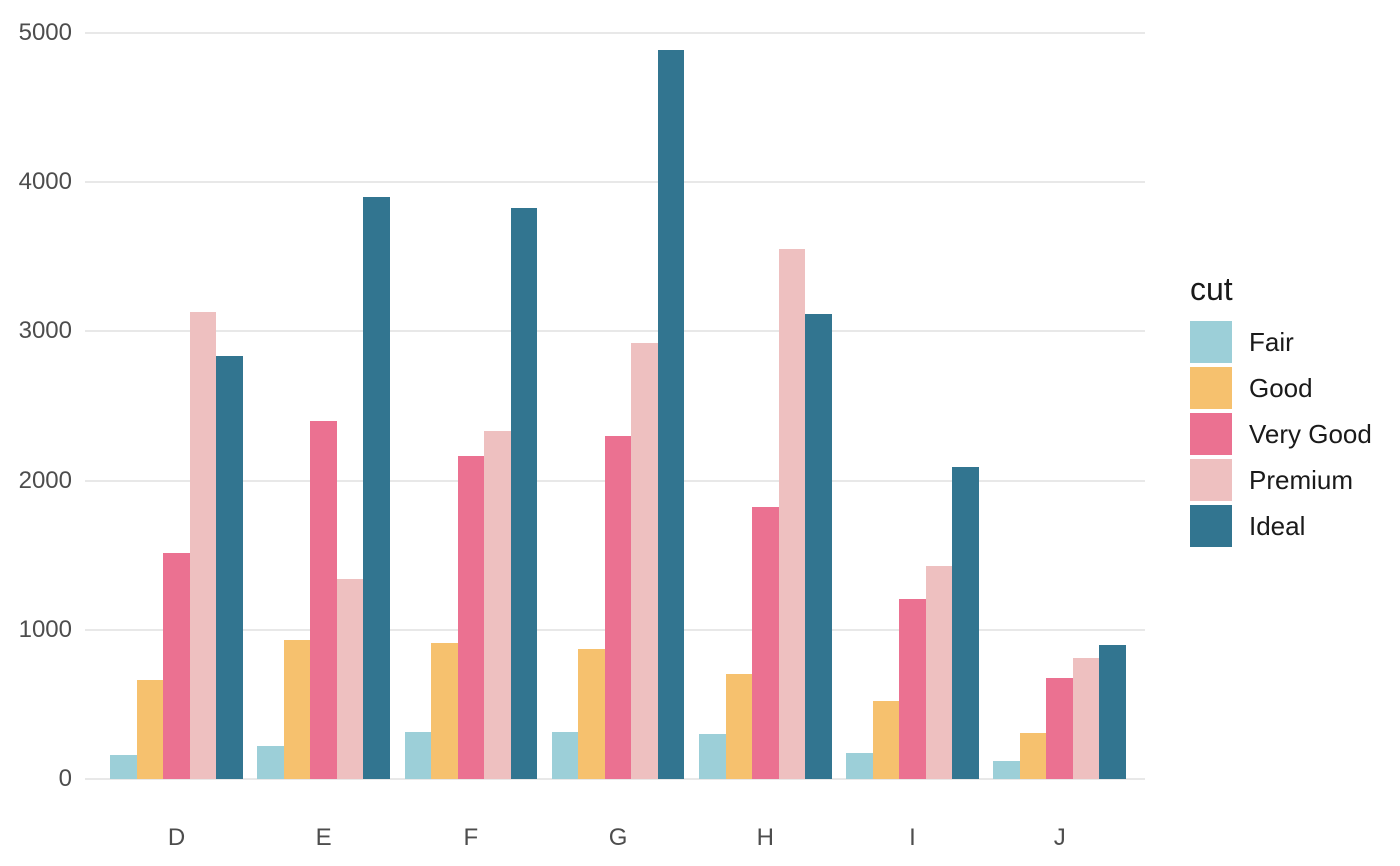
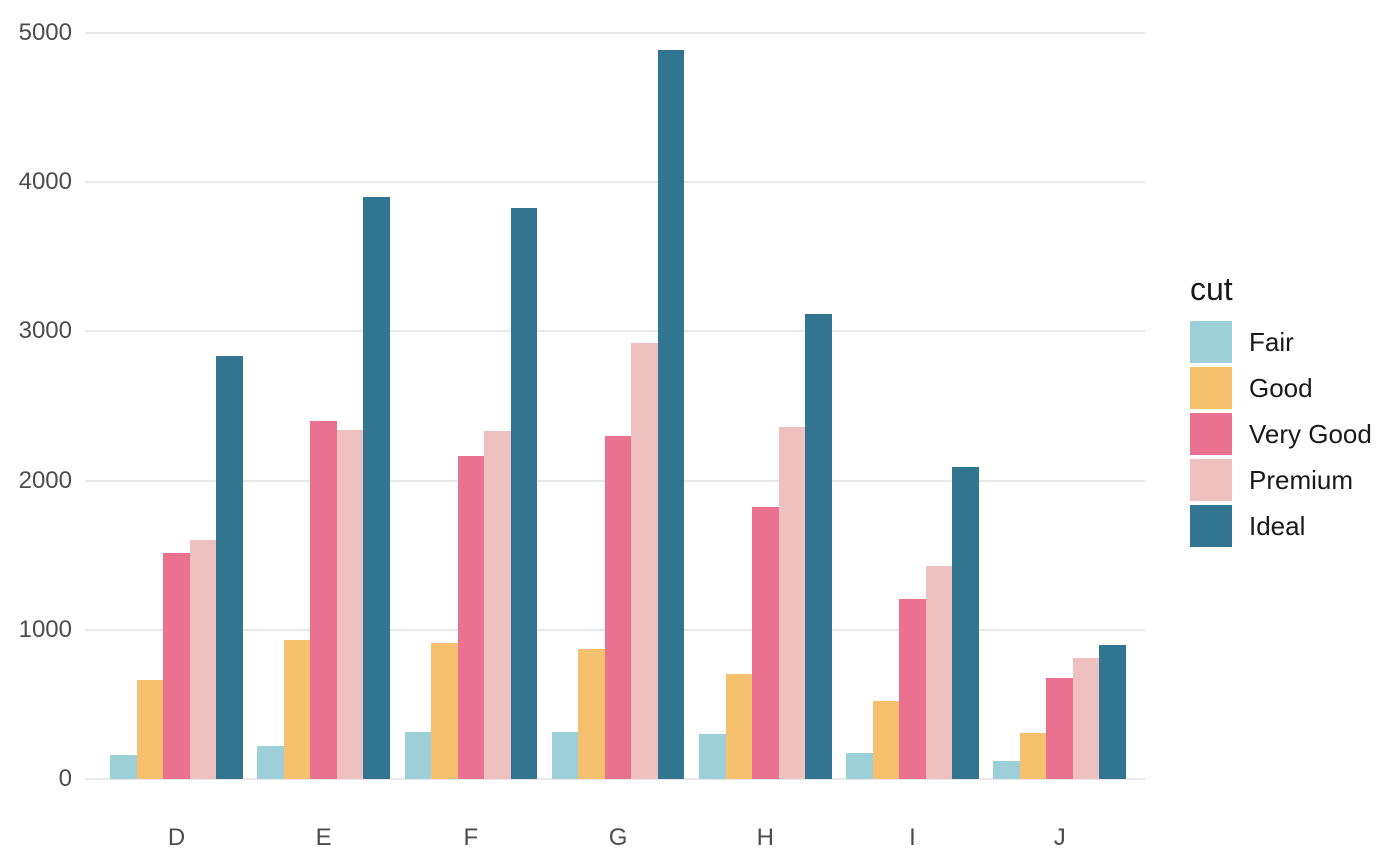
Premium/D: 3130 -> 1600
Premium/E: 1340 -> 2340
Premium/H: 3550 -> 2360
